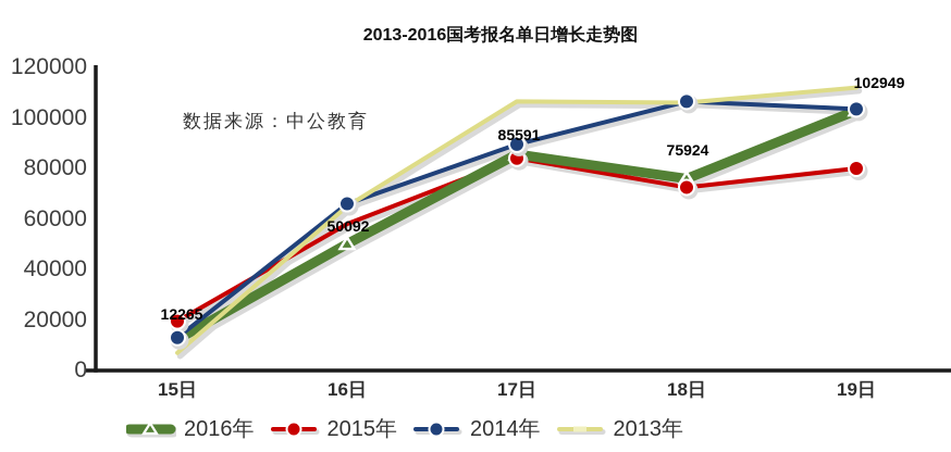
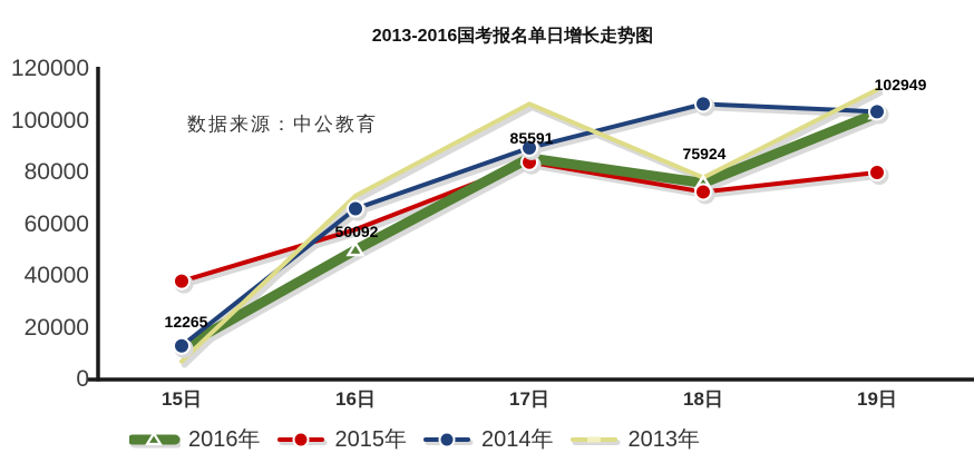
2015年/15日: 20000 -> 38000
2013年/16日: 65000 -> 71000
2013年/18日: 106000 -> 78000
